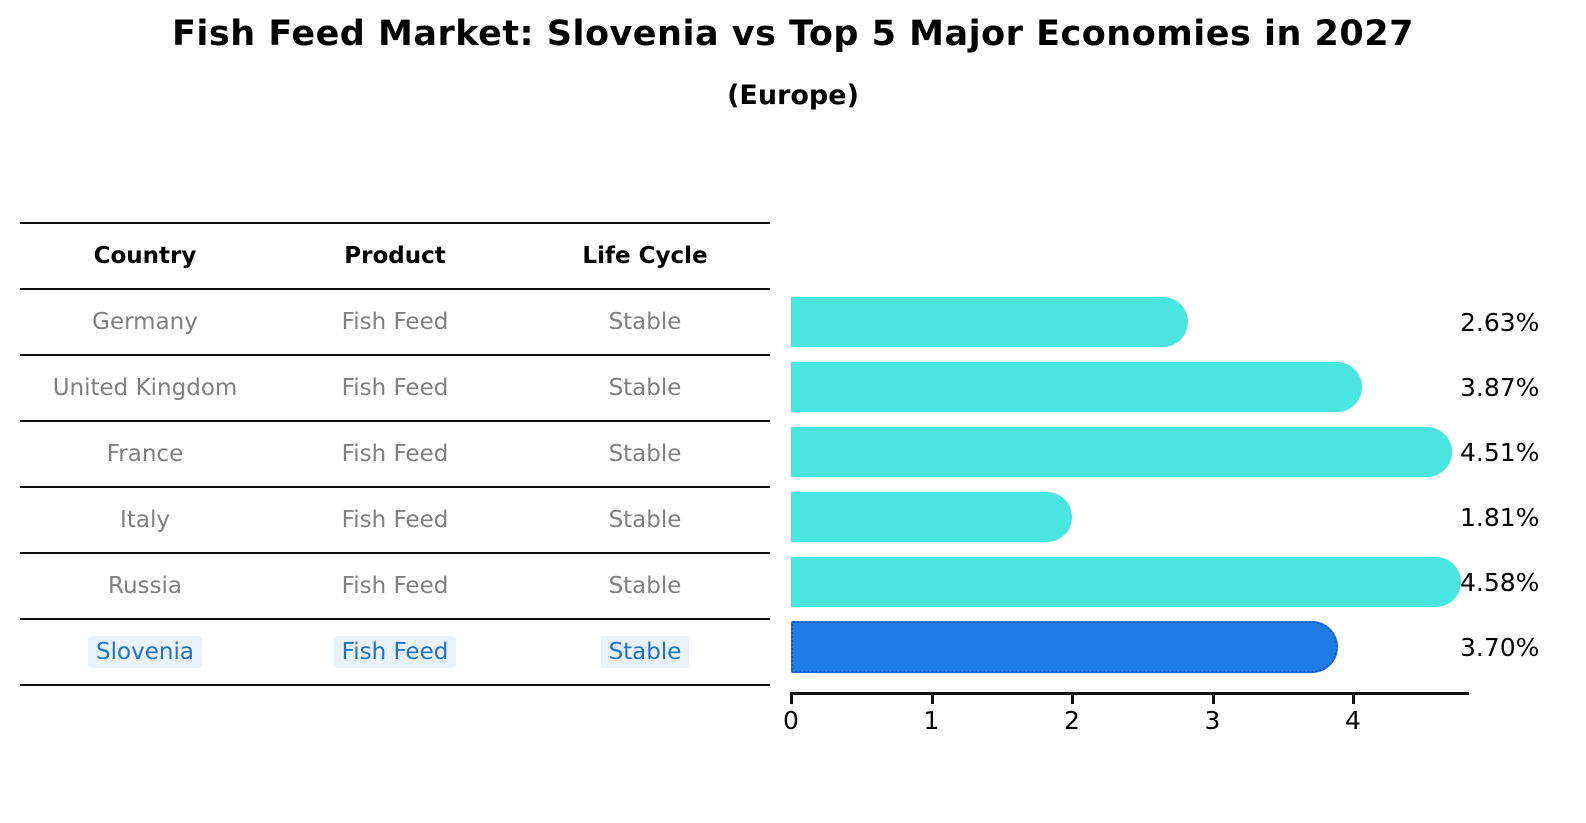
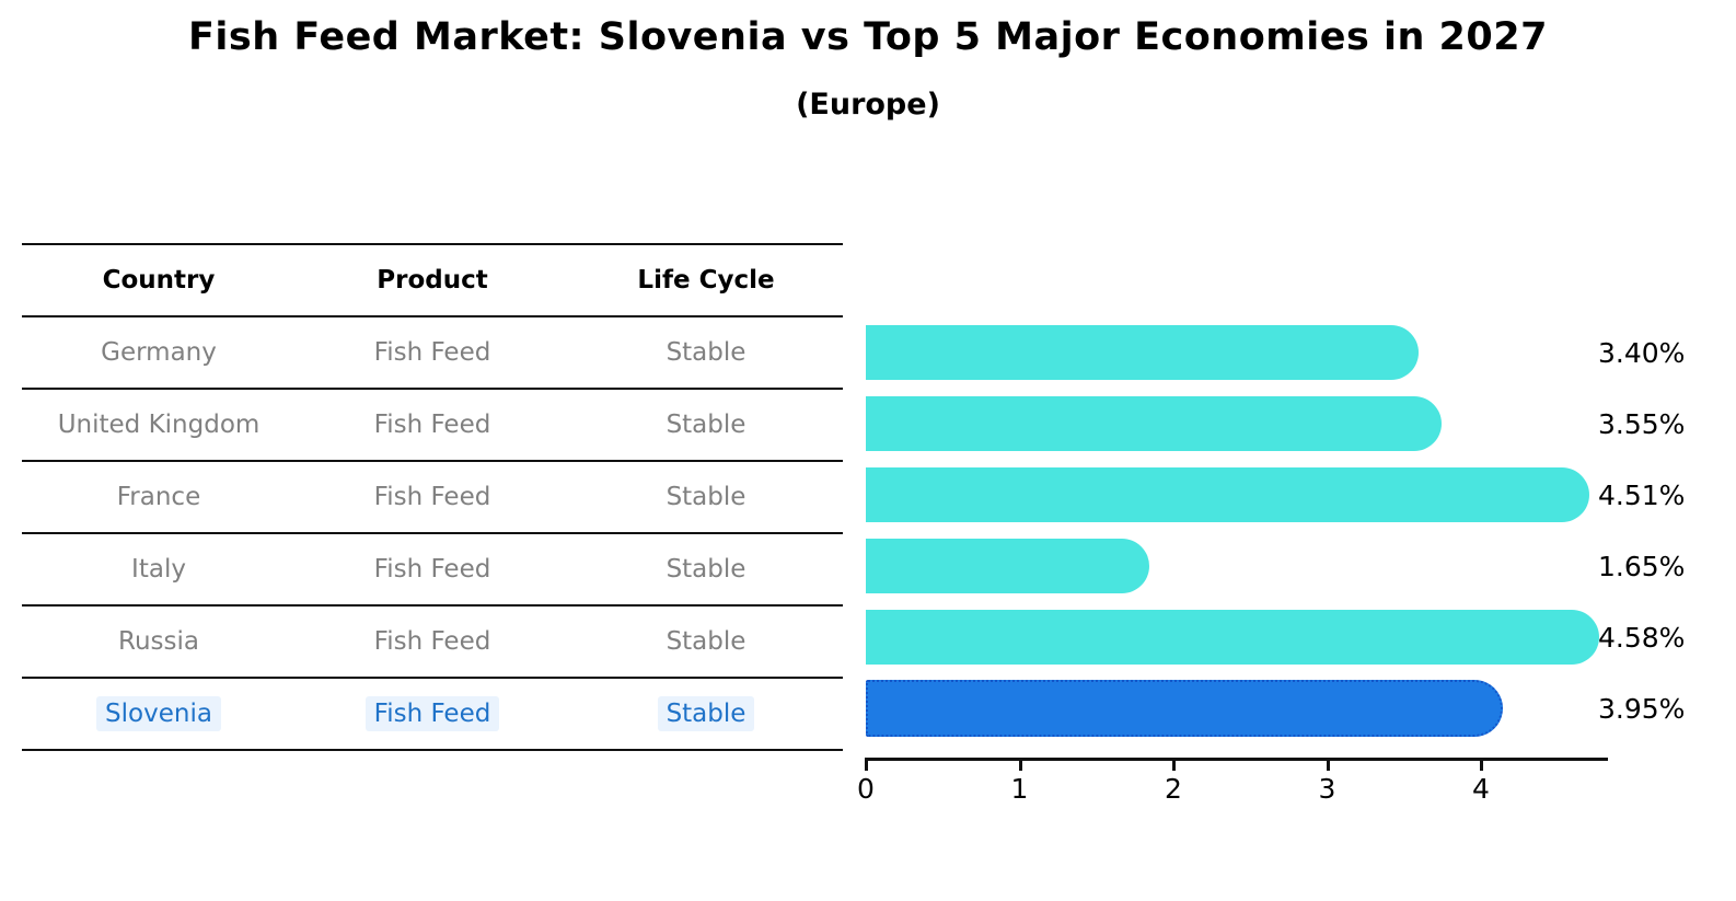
Germany: 2.63% -> 3.40%
United Kingdom: 3.87% -> 3.55%
Italy: 1.81% -> 1.65%
Slovenia: 3.70% -> 3.95%
